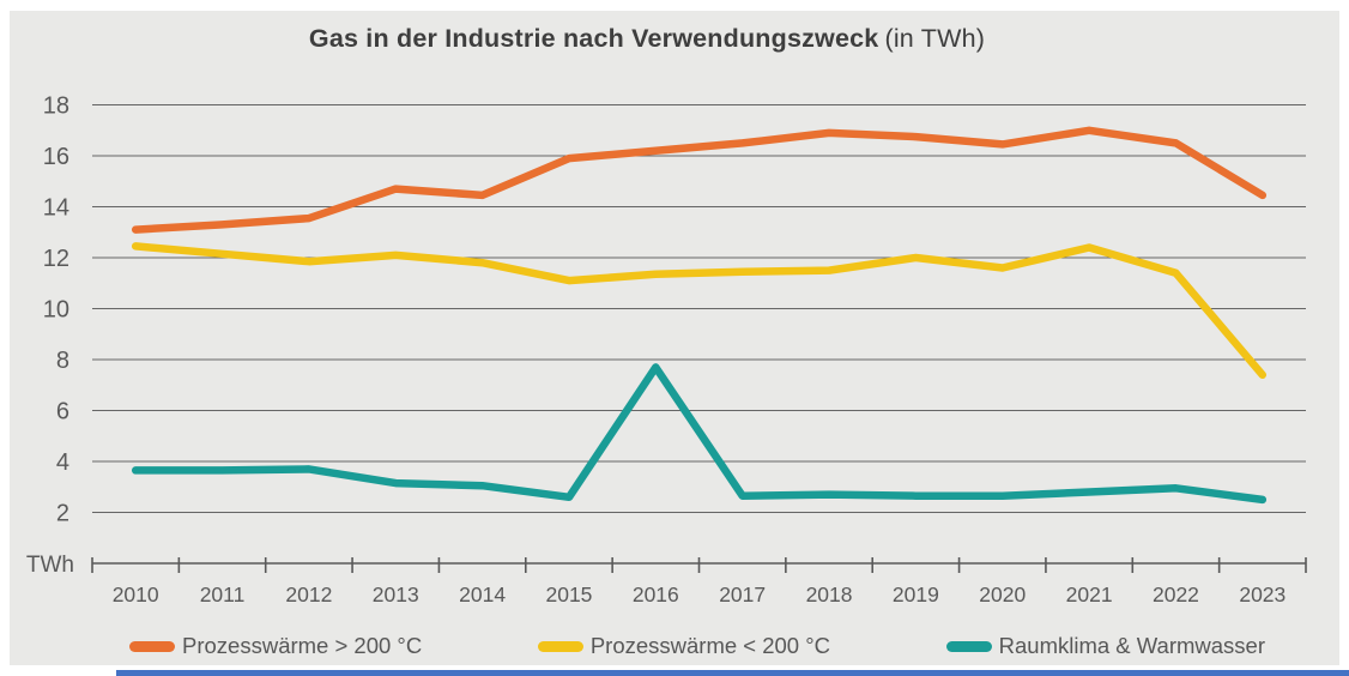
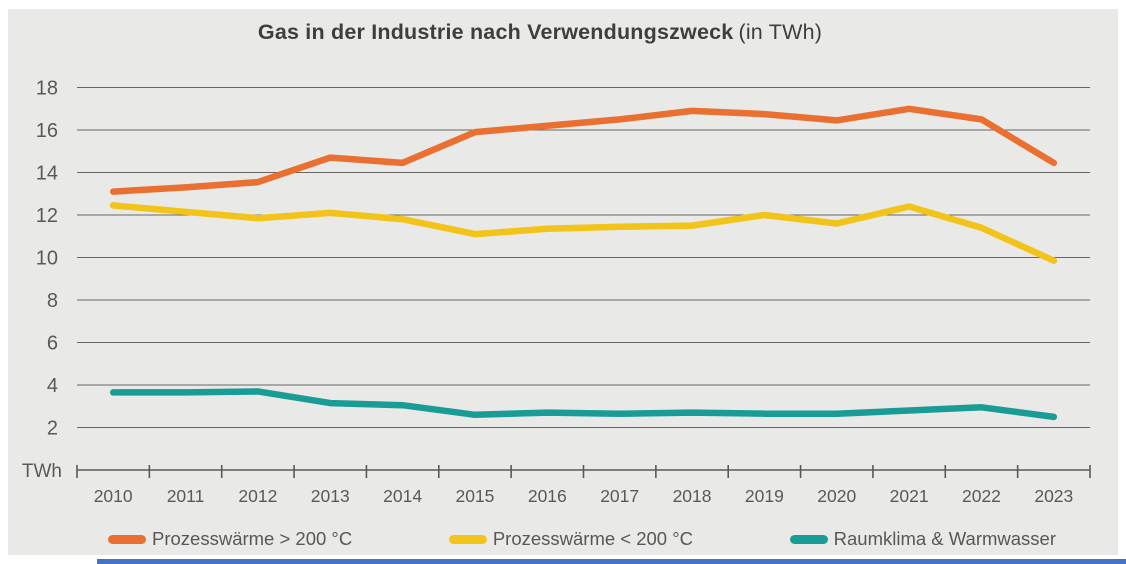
Raumklima & Warmwasser/2016: 7.7 -> 2.7
Prozesswärme < 200 °C/2023: 7.4 -> 9.8
